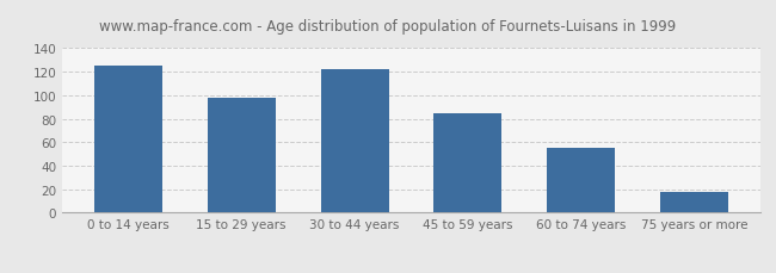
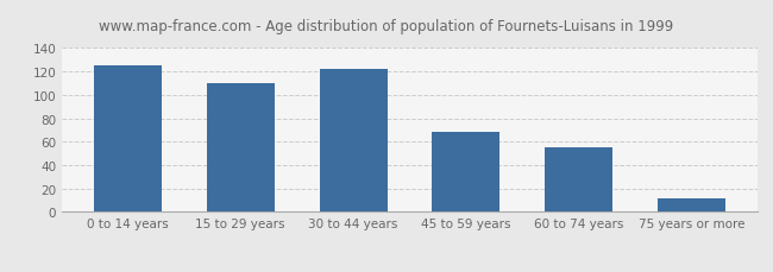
15 to 29 years: 98 -> 110
45 to 59 years: 85 -> 68
75 years or more: 18 -> 12
